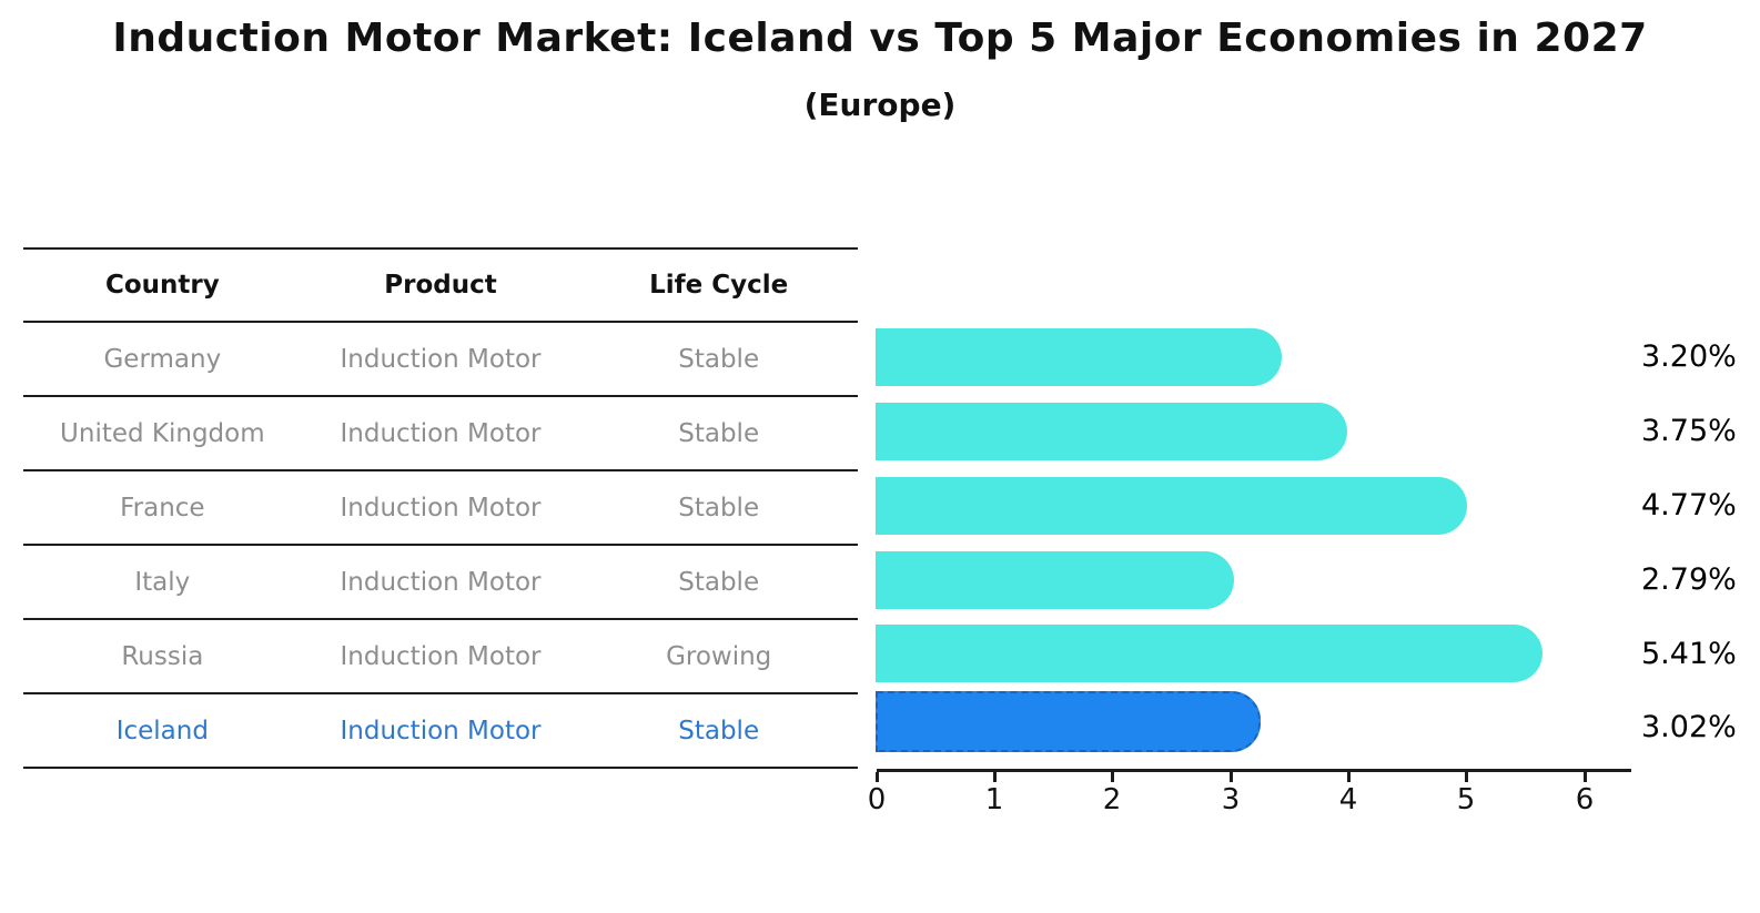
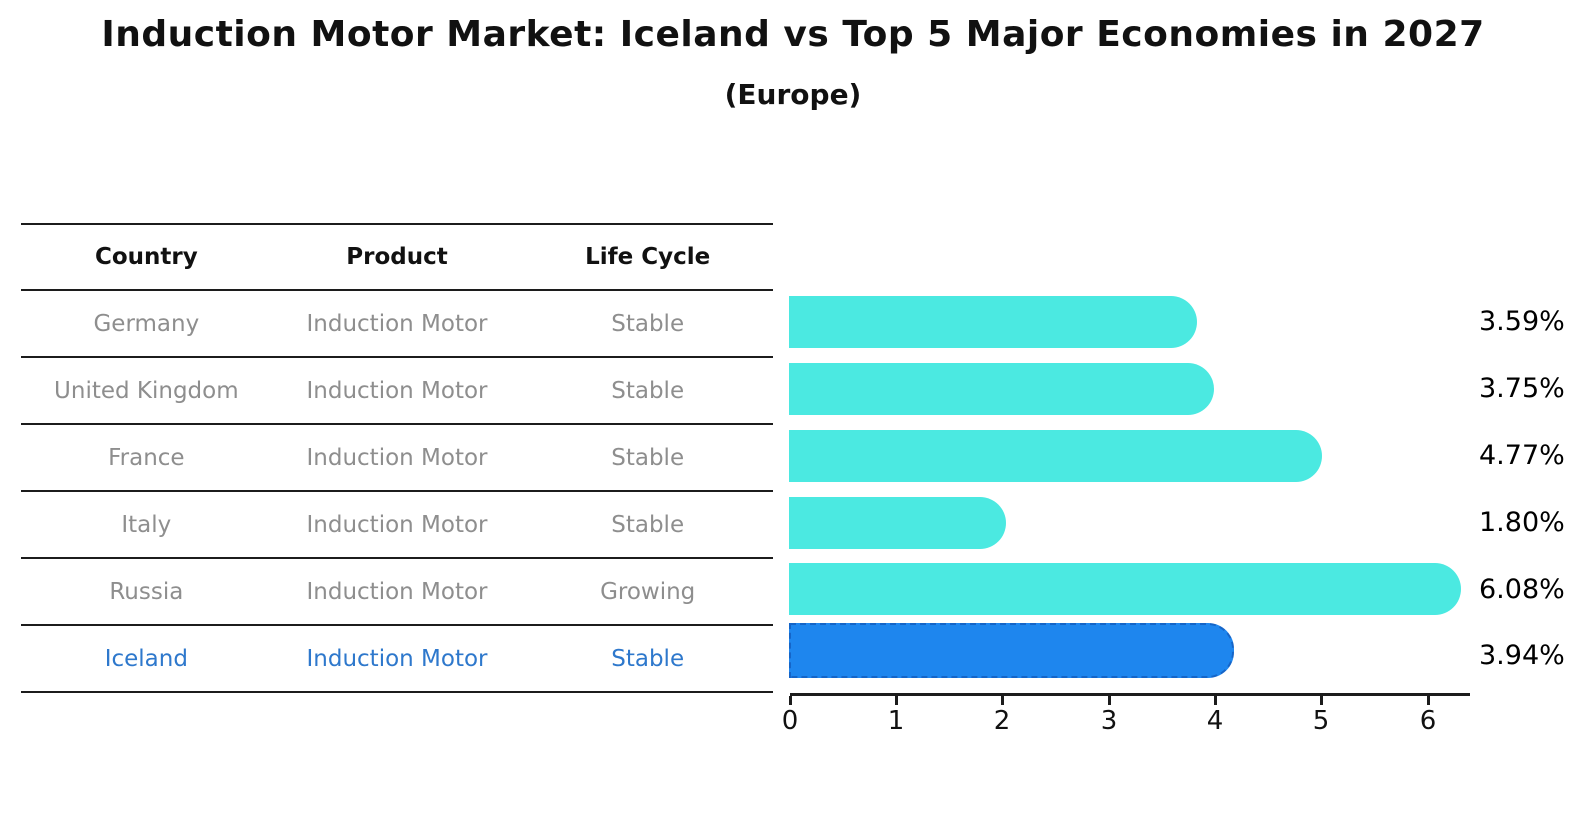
Germany: 3.20% -> 3.59%
Italy: 2.79% -> 1.80%
Russia: 5.41% -> 6.08%
Iceland: 3.02% -> 3.94%
